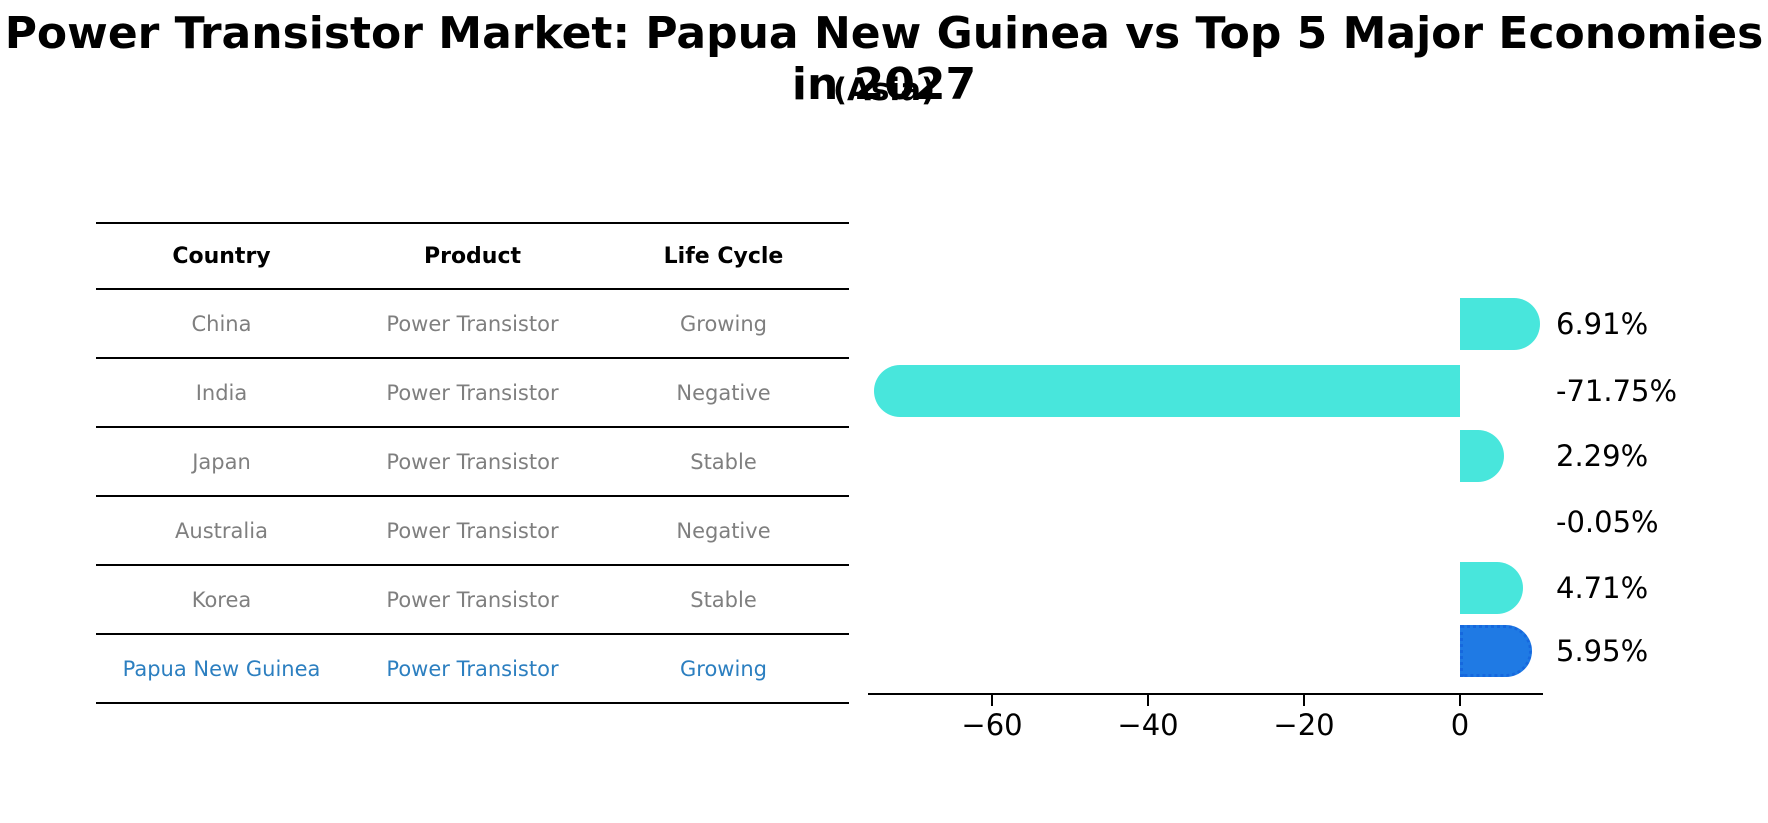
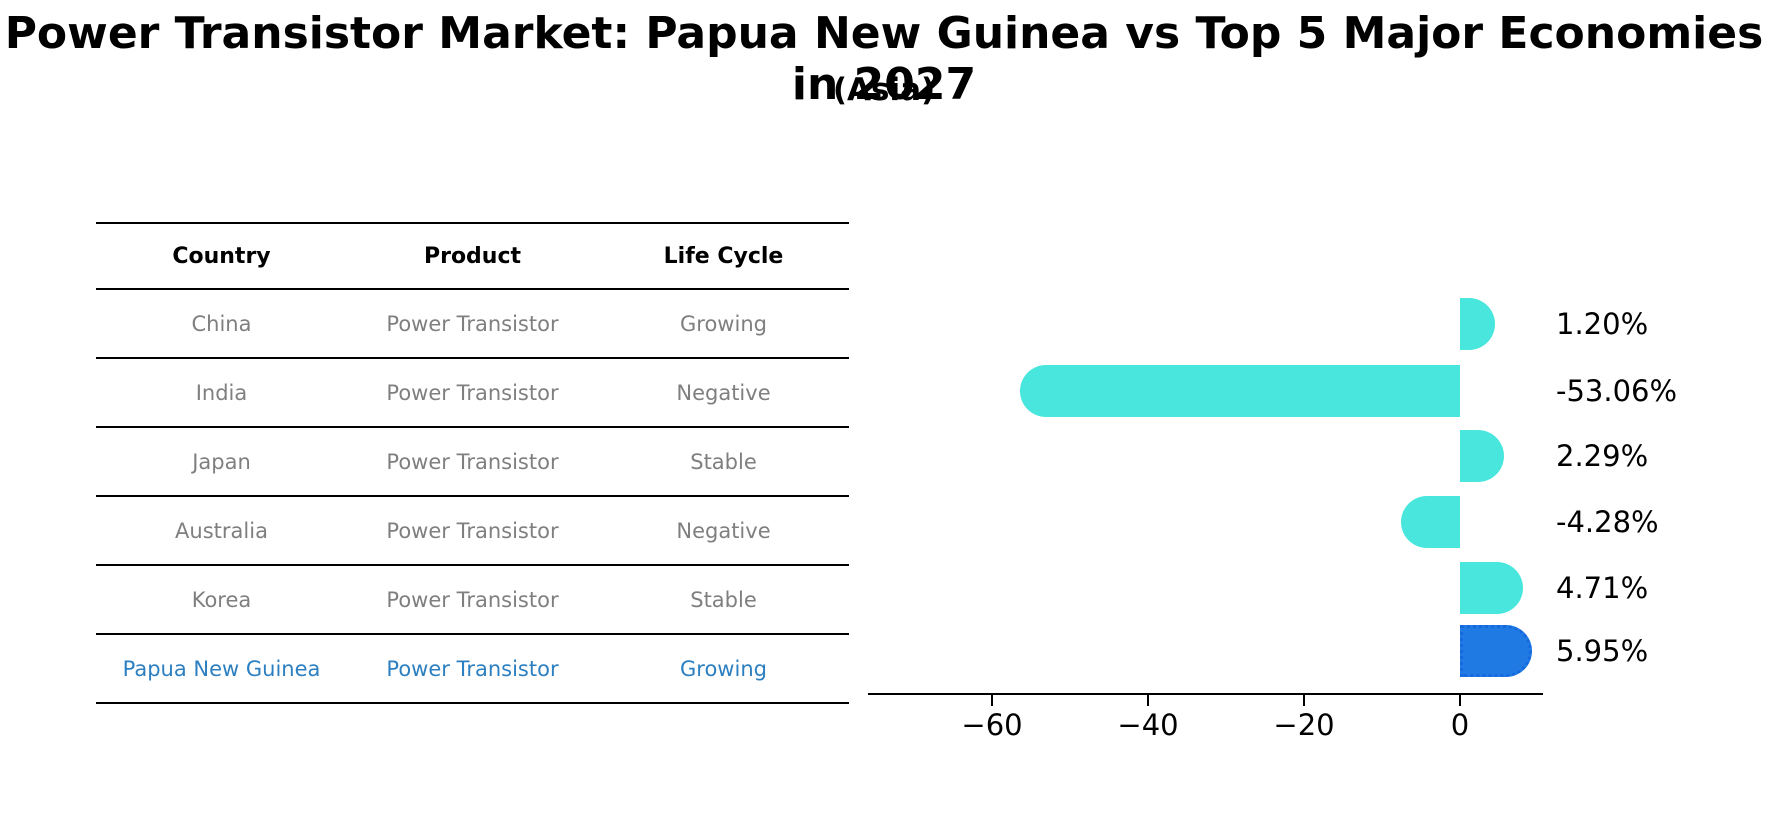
China: 6.91% -> 1.20%
India: -71.75% -> -53.06%
Australia: -0.05% -> -4.28%
